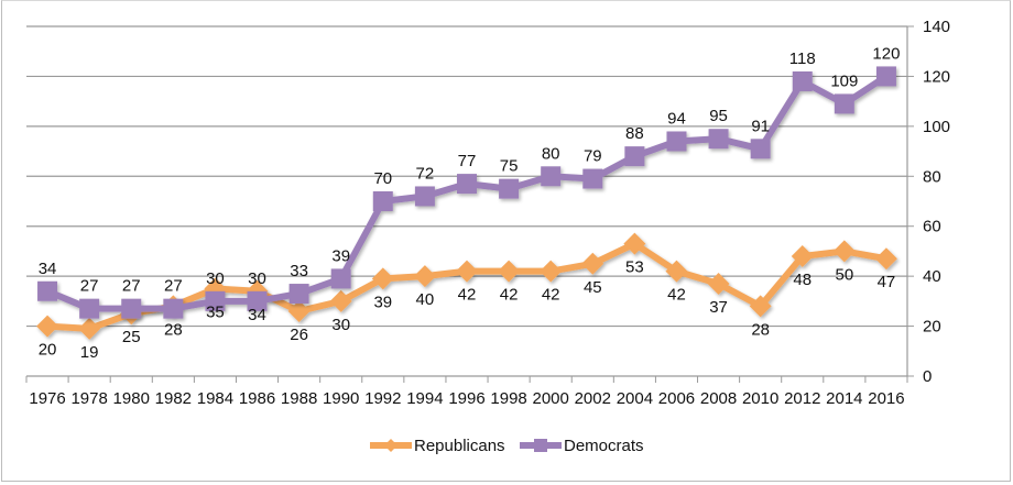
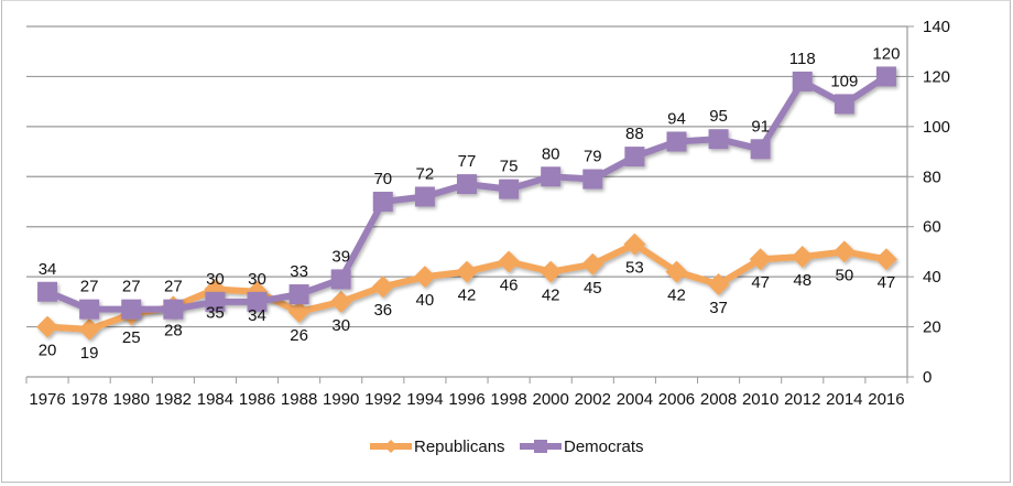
Republicans/1992: 39 -> 36
Republicans/1998: 42 -> 46
Republicans/2010: 28 -> 47
